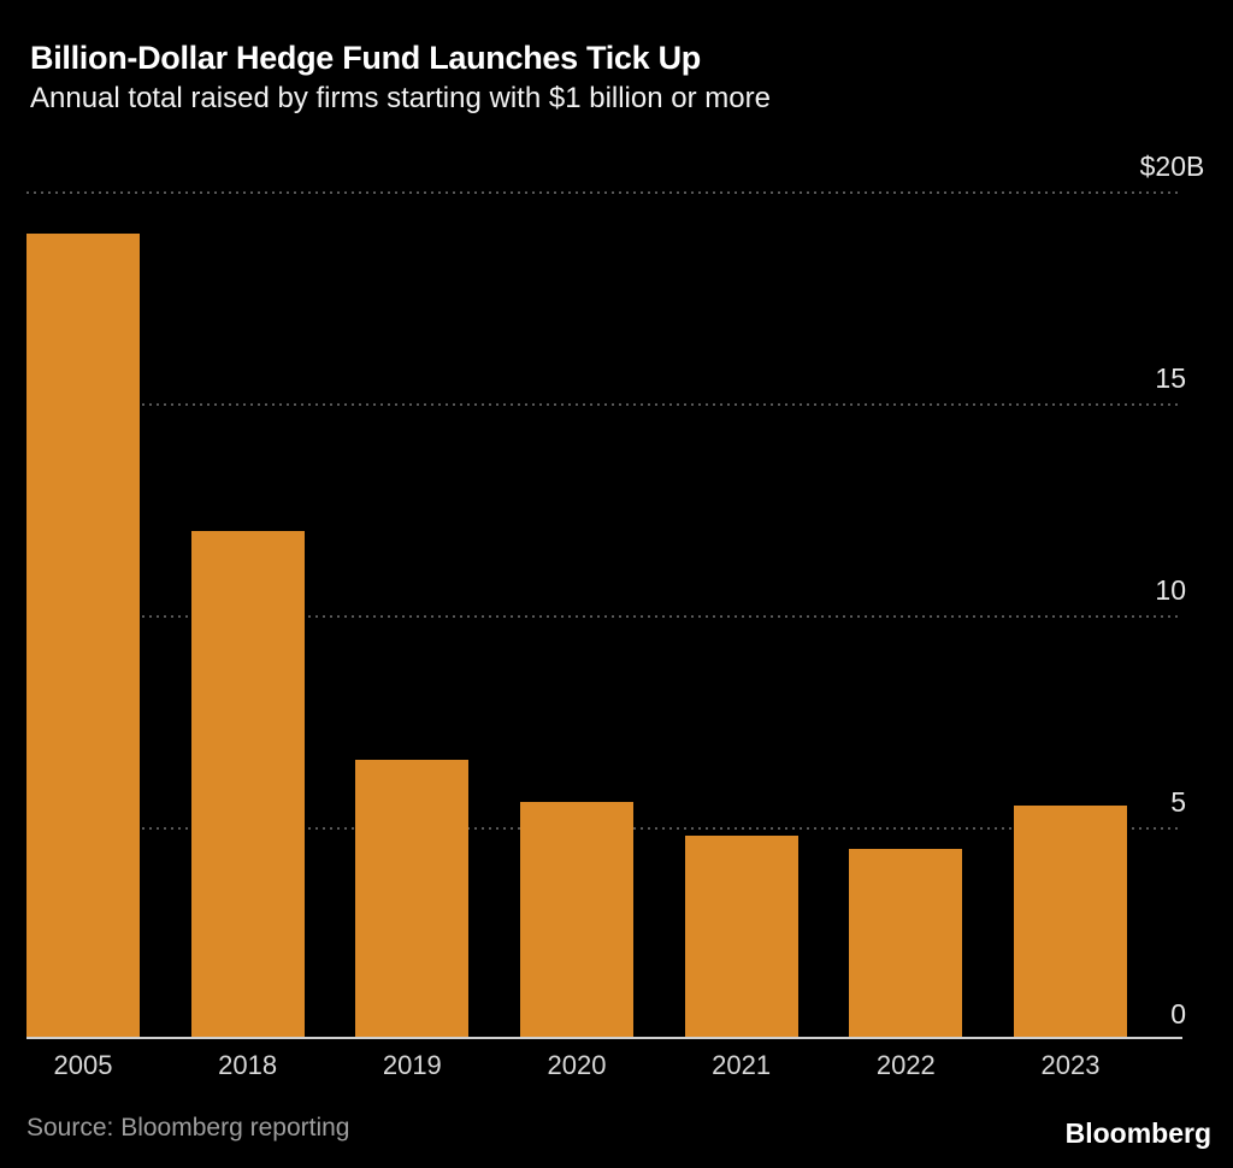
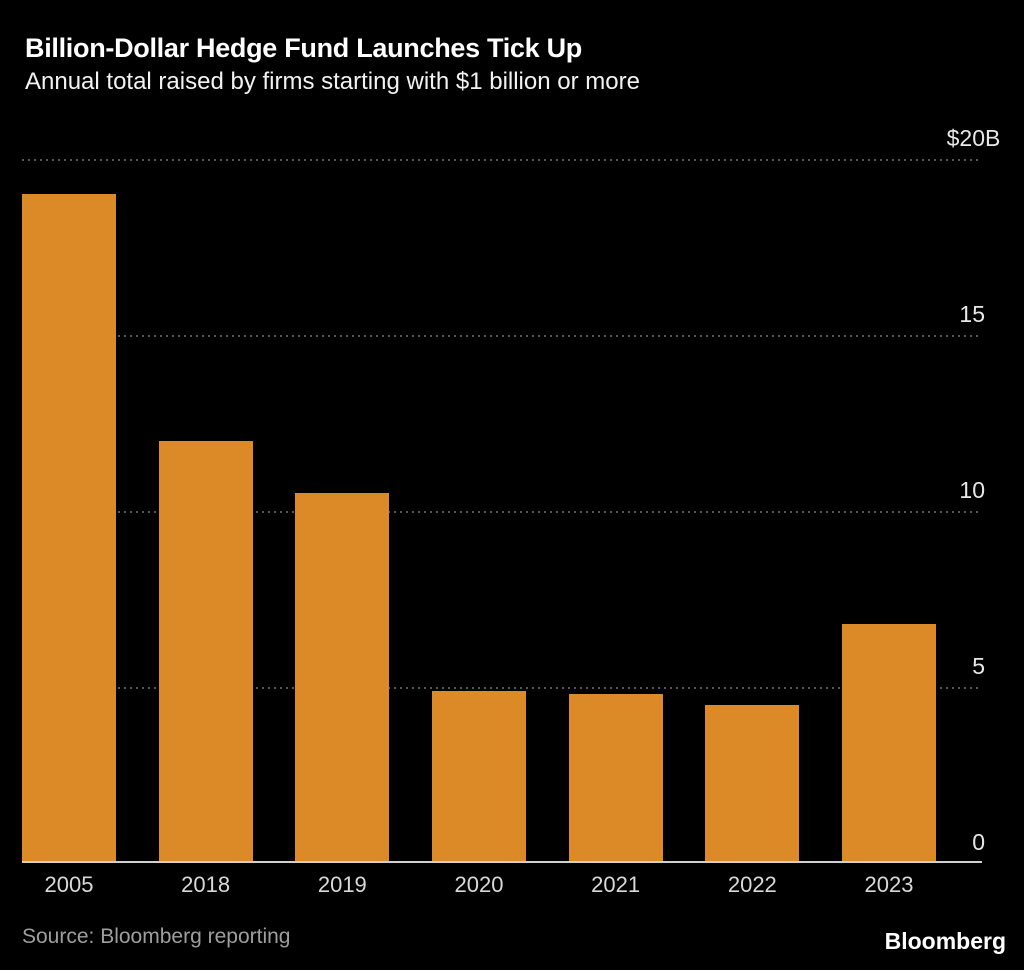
2019: $6.6 -> $10.5
2020: $5.6 -> $4.9
2023: $5.5 -> $6.8
